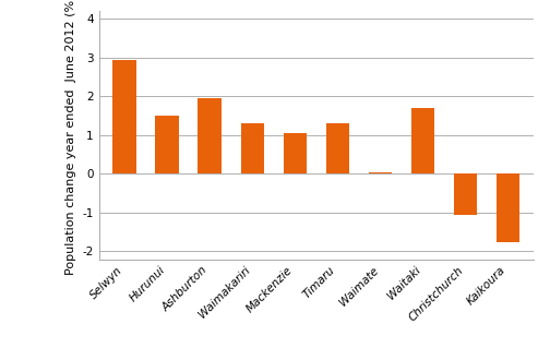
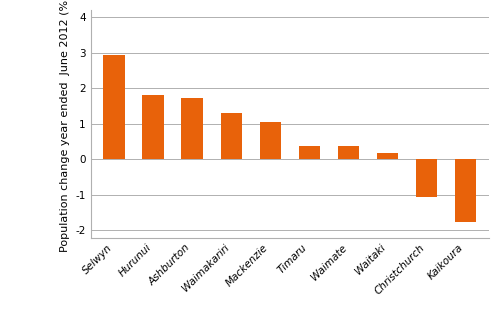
Hurunui: 1.50 -> 1.80
Ashburton: 1.95 -> 1.72
Timaru: 1.30 -> 0.38
Waimate: 0.05 -> 0.38
Waitaki: 1.70 -> 0.18
